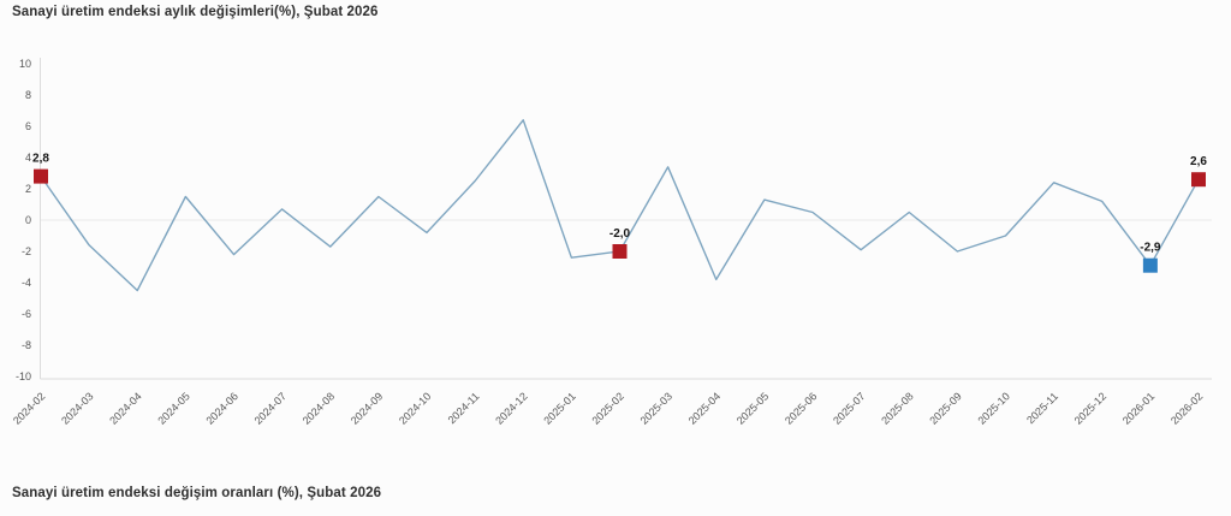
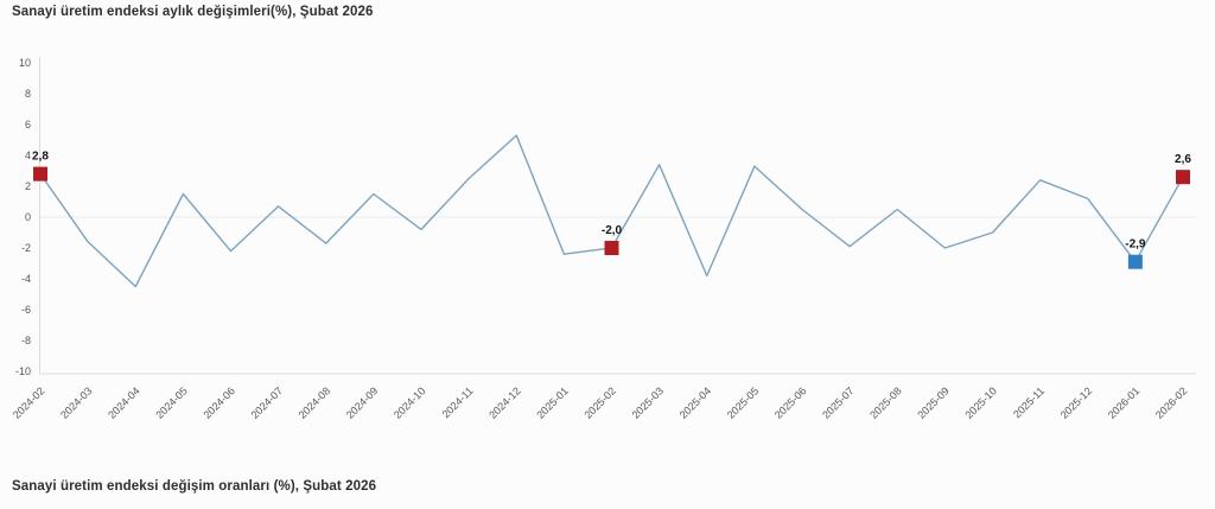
2024-12: 6.4 -> 5.3
2025-05: 1.3 -> 3.3
